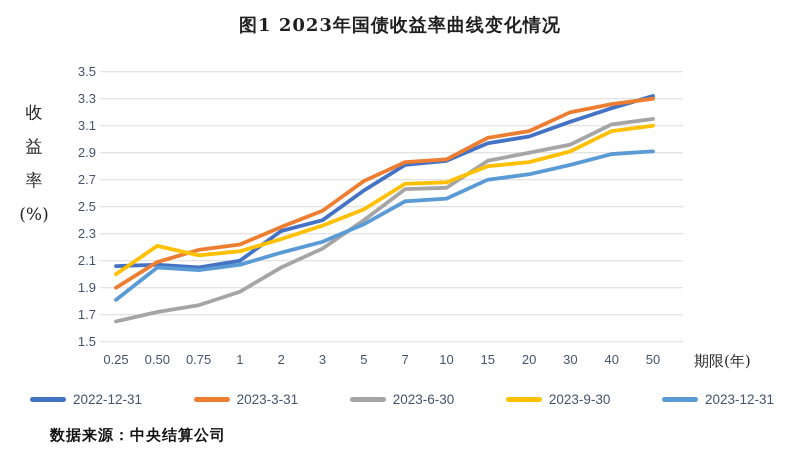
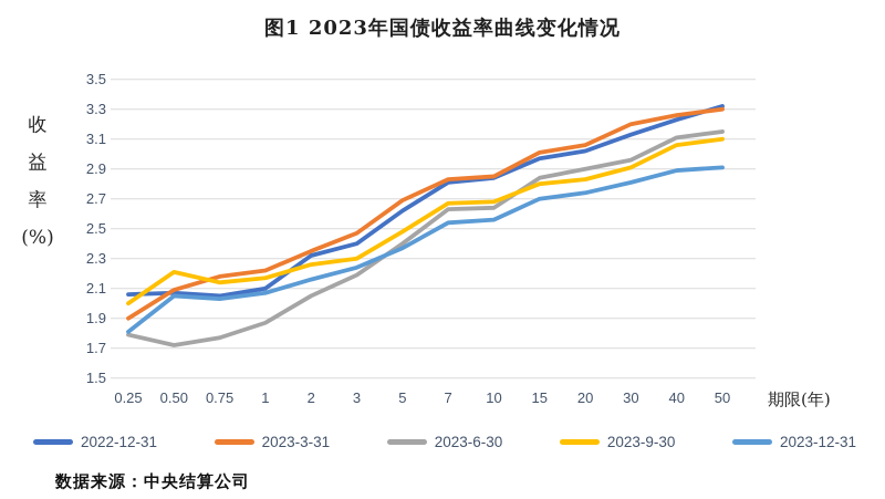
2023-6-30/0.25: 1.65 -> 1.79
2023-9-30/3: 2.36 -> 2.30
